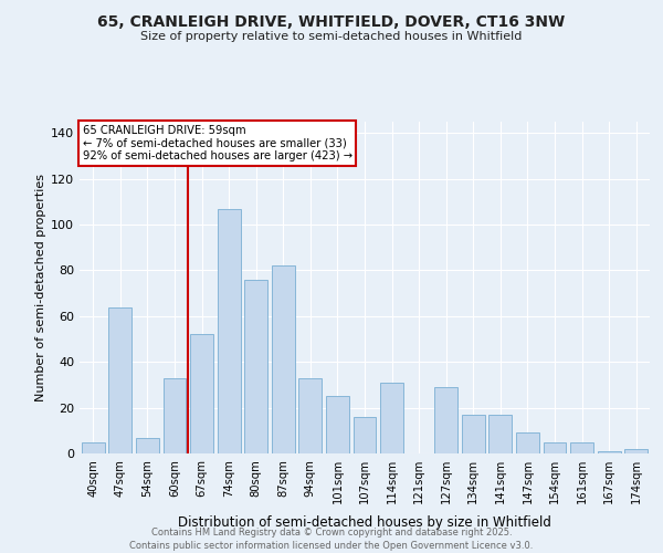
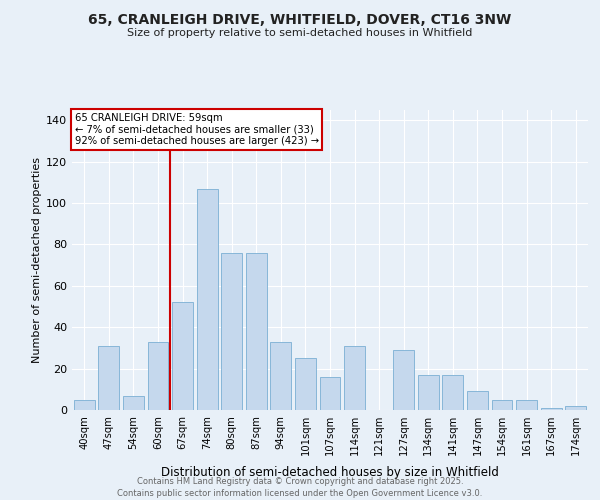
47sqm: 64 -> 31
87sqm: 82 -> 76
